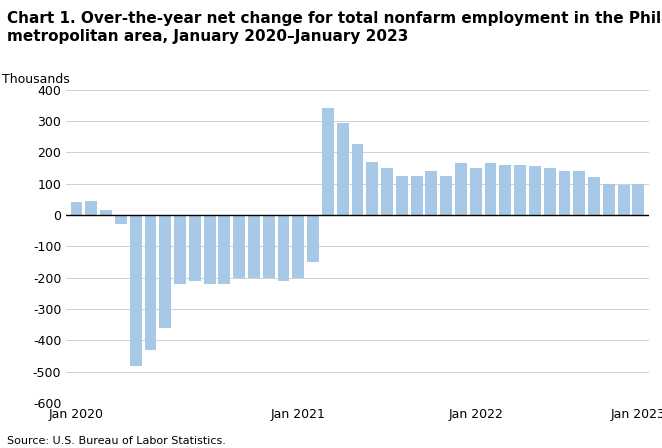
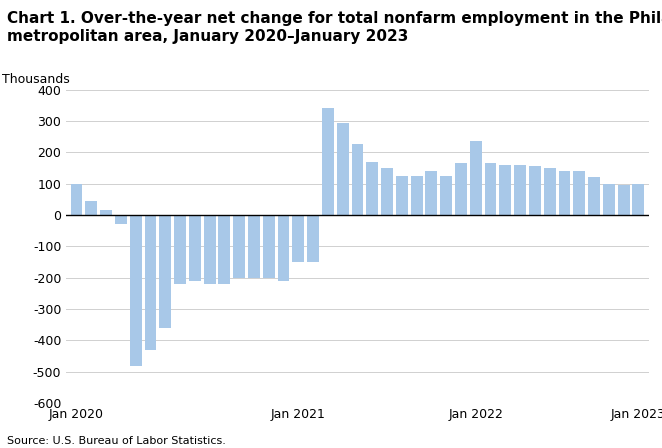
Jan 2020: 40 -> 100
Jan 2021: -200 -> -150
Jan 2022: 150 -> 235
